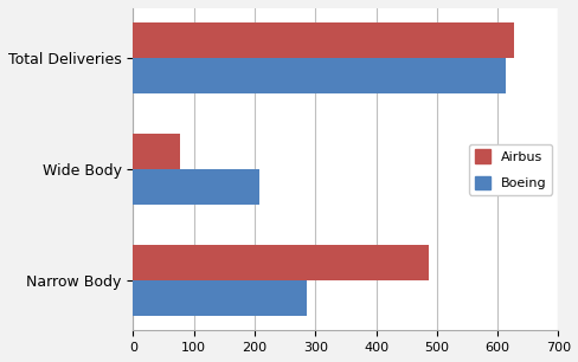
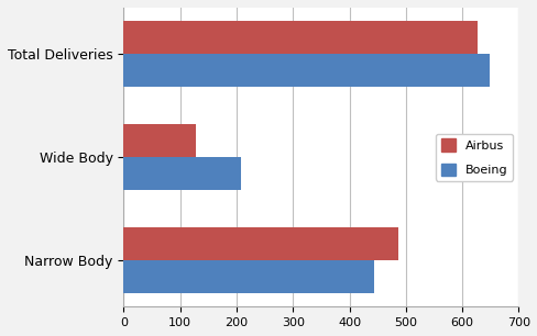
Boeing/Total Deliveries: 614 -> 648
Airbus/Wide Body: 78 -> 127
Boeing/Narrow Body: 286 -> 443
